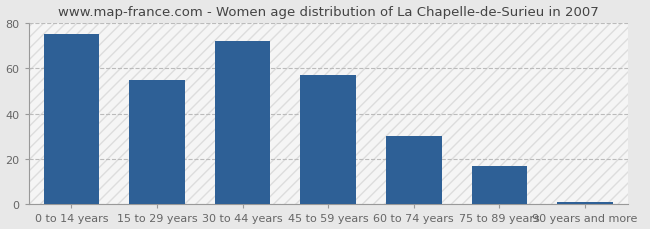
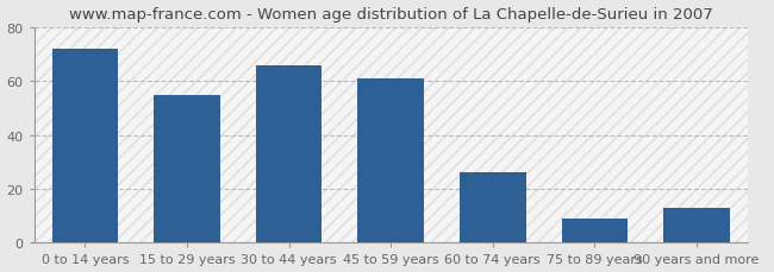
0 to 14 years: 75 -> 72
30 to 44 years: 72 -> 66
45 to 59 years: 57 -> 61
60 to 74 years: 30 -> 26
75 to 89 years: 17 -> 9
90 years and more: 1 -> 13
